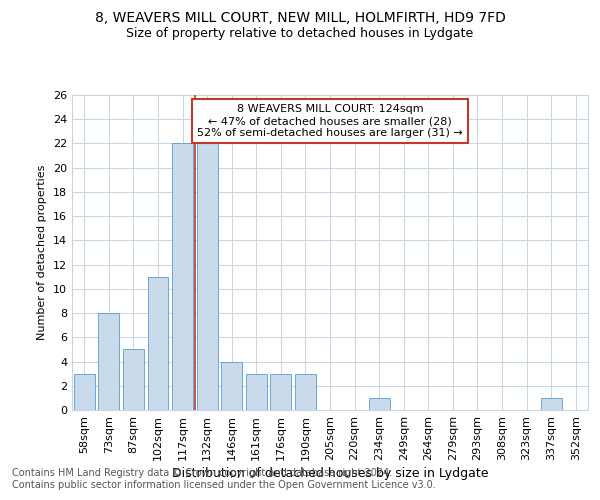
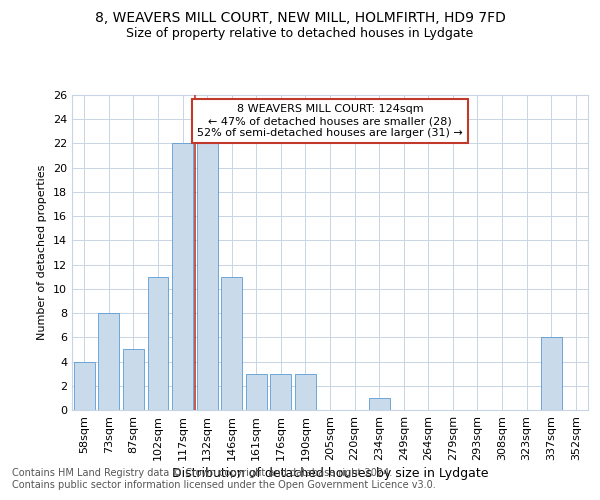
58sqm: 3 -> 4
146sqm: 4 -> 11
337sqm: 1 -> 6
